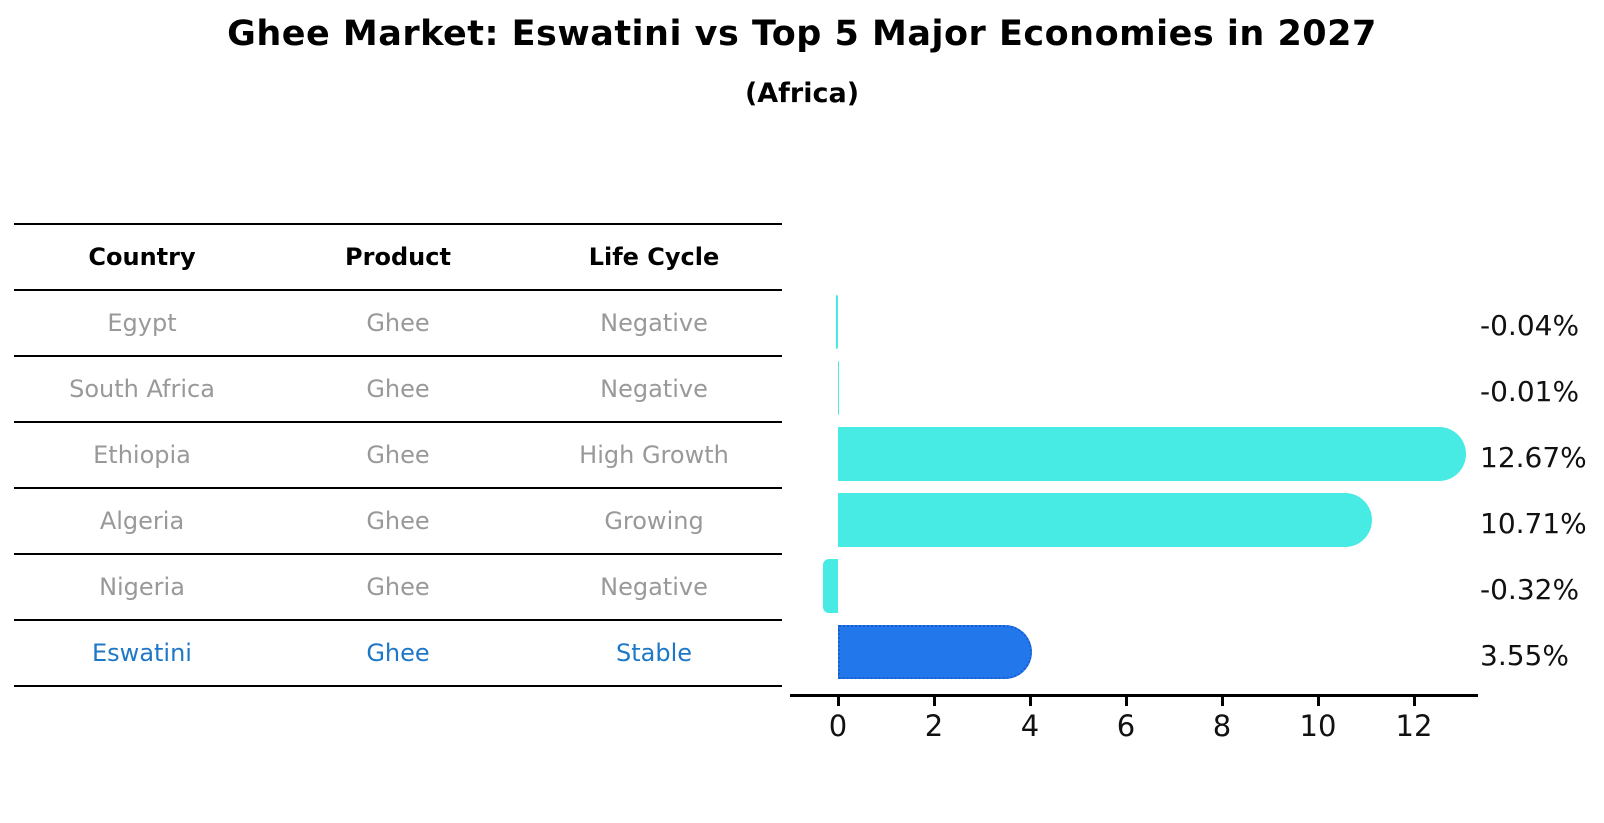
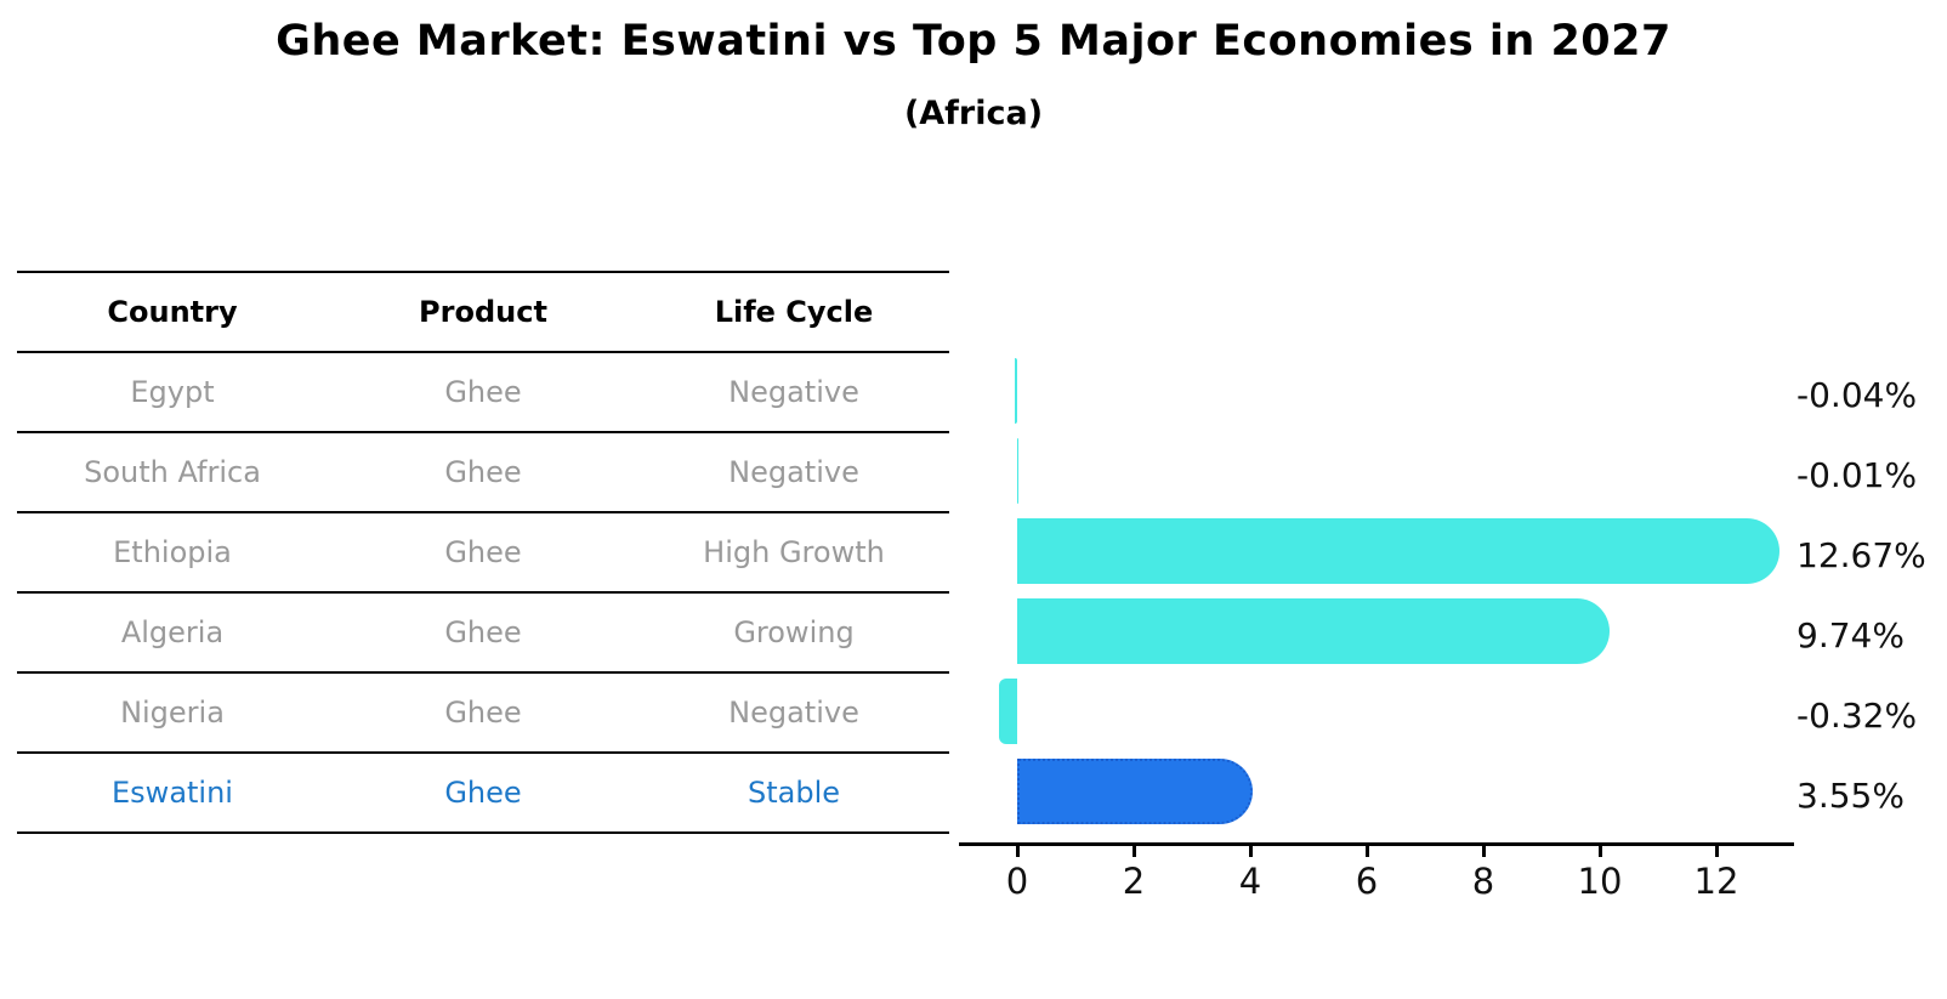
Algeria: 10.71% -> 9.74%
